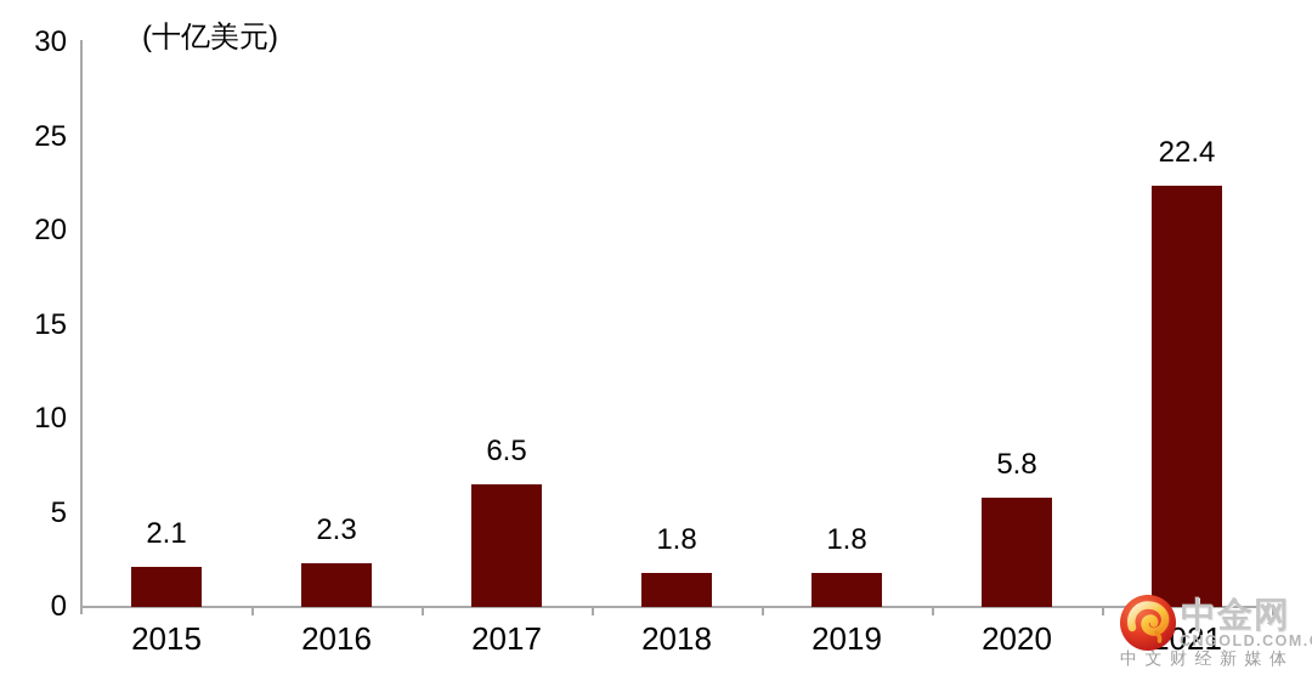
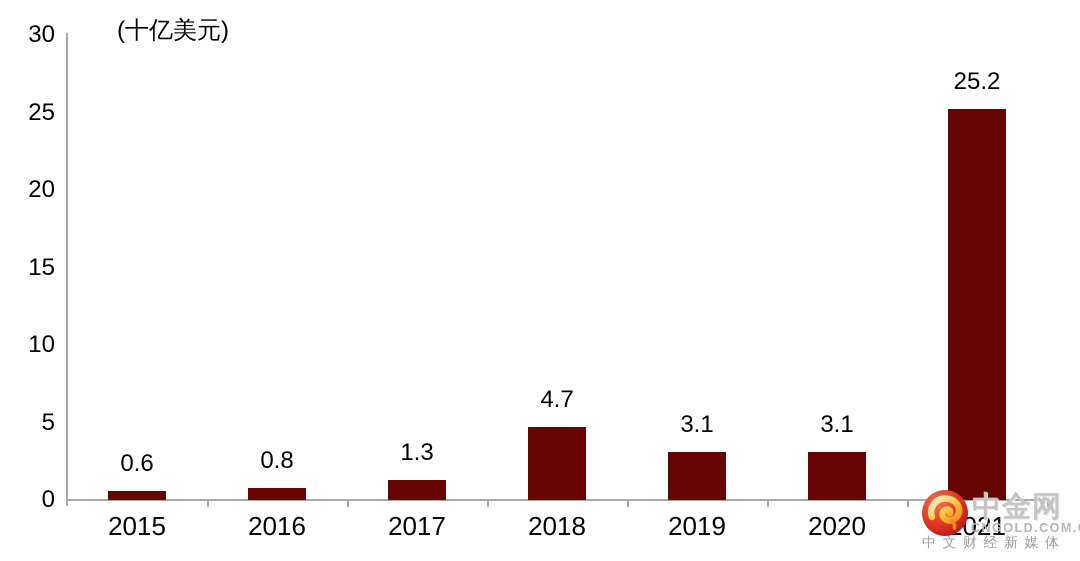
2015: 2.1 -> 0.6
2016: 2.3 -> 0.8
2017: 6.5 -> 1.3
2018: 1.8 -> 4.7
2019: 1.8 -> 3.1
2020: 5.8 -> 3.1
2021: 22.4 -> 25.2
